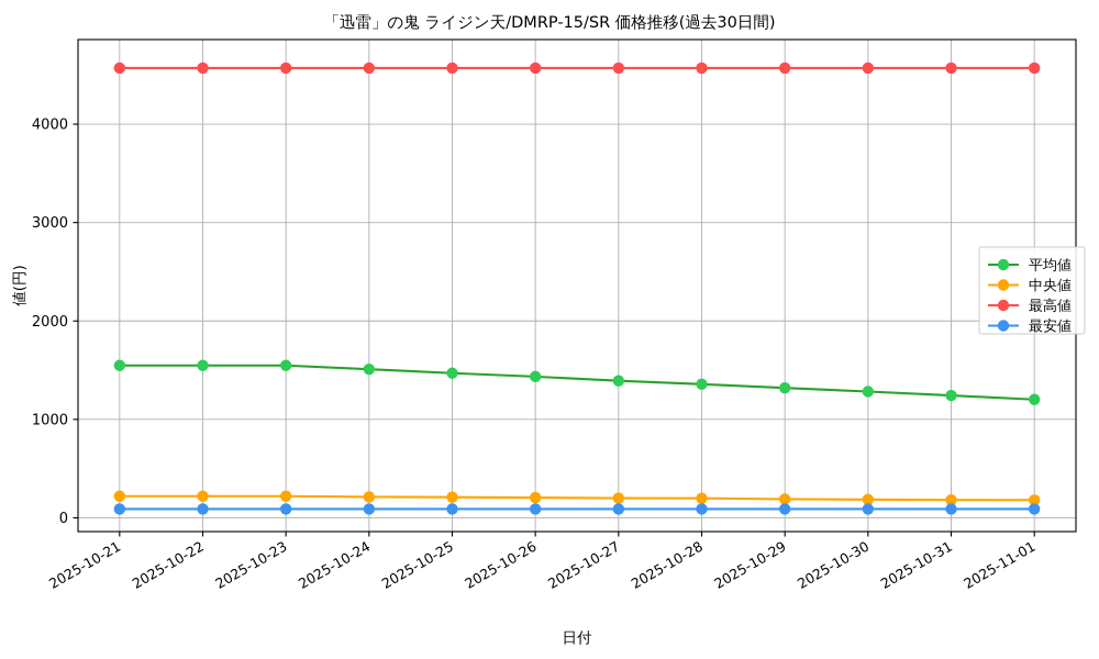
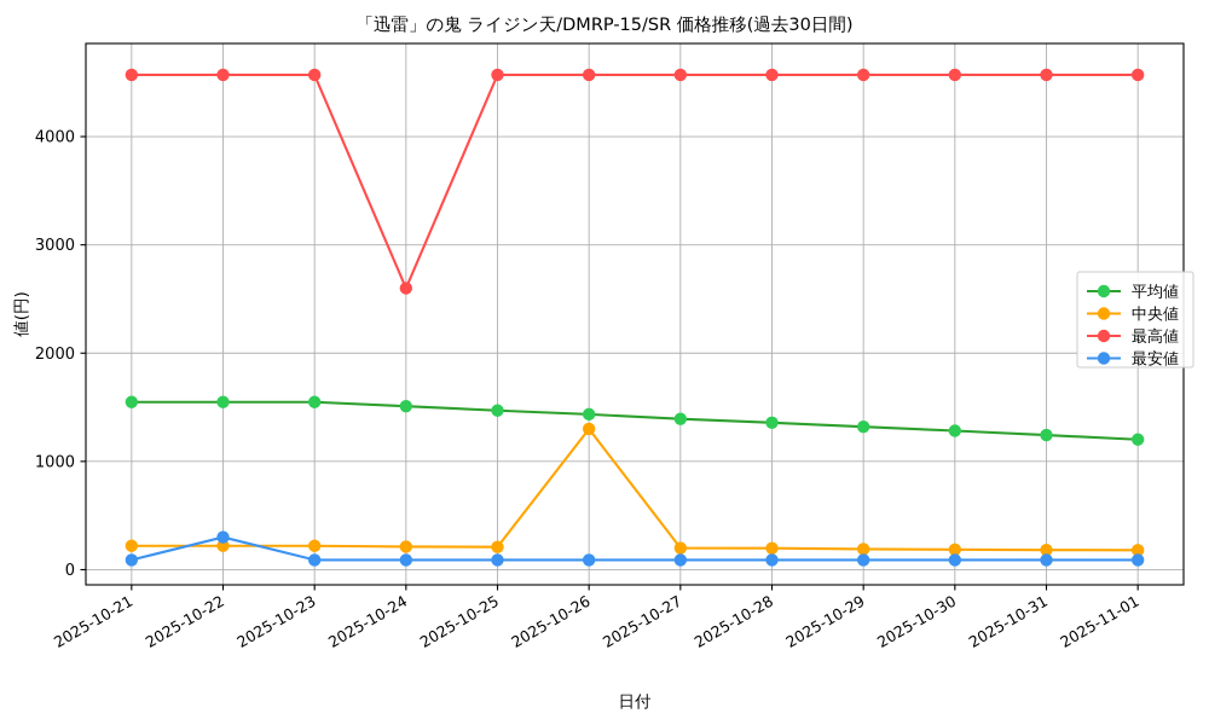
最安値/2025-10-22: 100 -> 300
最高値/2025-10-24: 4600 -> 2600
中央値/2025-10-26: 200 -> 1300
